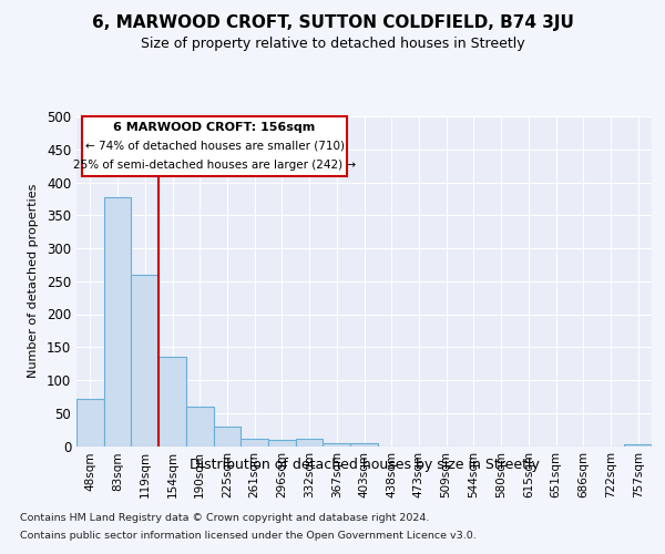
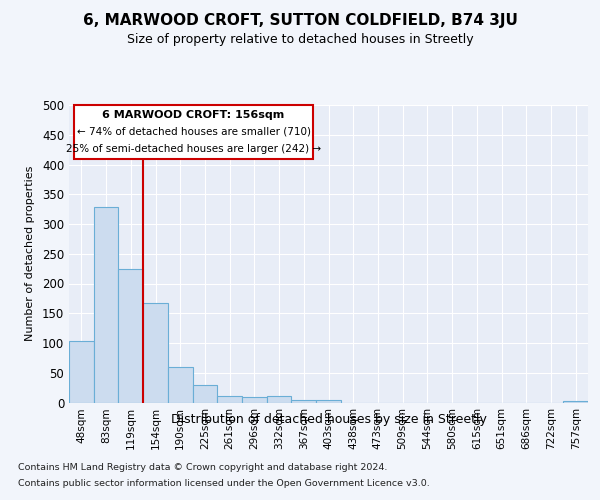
48sqm: 72 -> 104
83sqm: 377 -> 328
119sqm: 260 -> 224
154sqm: 136 -> 168
